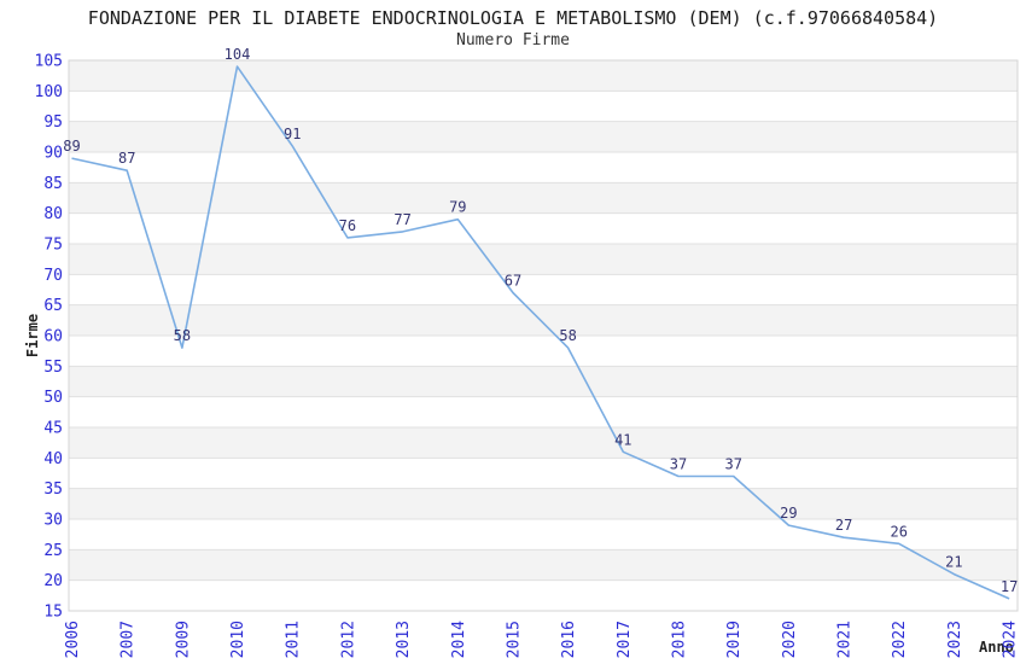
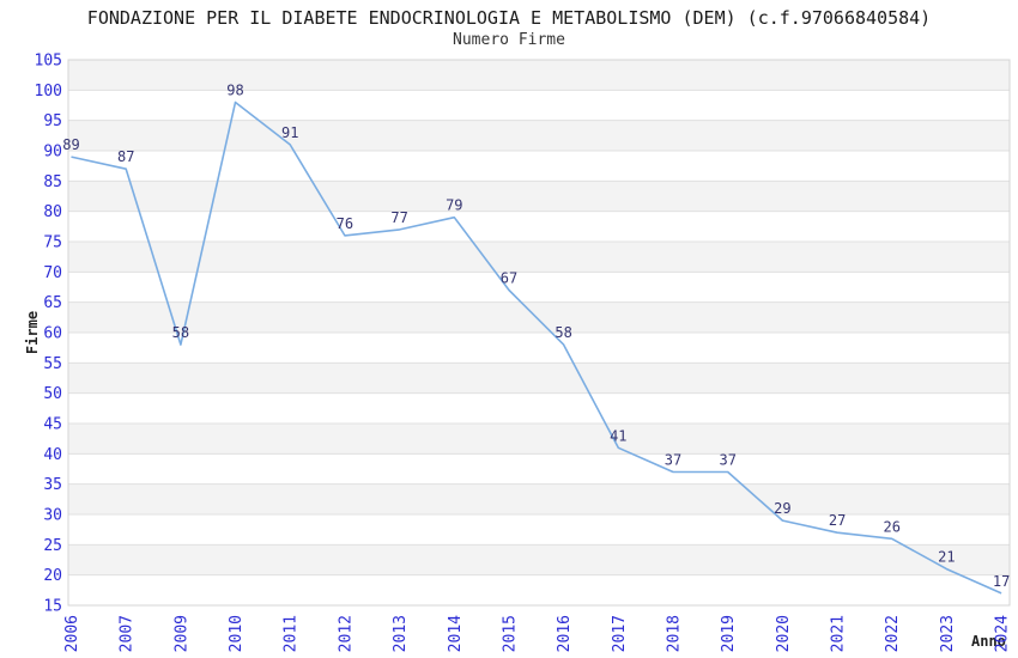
2010: 104 -> 98
